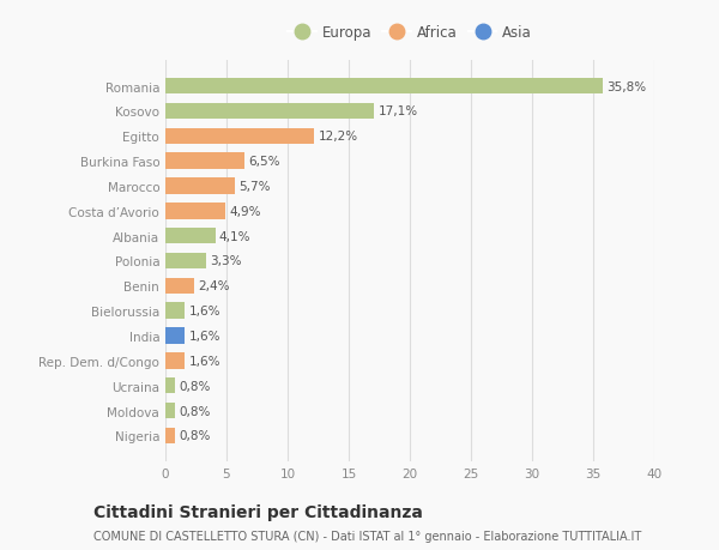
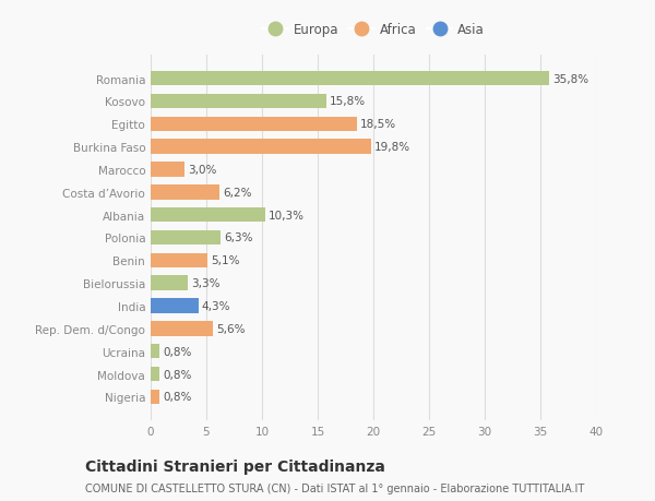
Kosovo: 17,1% -> 15,8%
Egitto: 12,2% -> 18,5%
Burkina Faso: 6,5% -> 19,8%
Marocco: 5,7% -> 3,0%
Costa d’Avorio: 4,9% -> 6,2%
Albania: 4,1% -> 10,3%
Polonia: 3,3% -> 6,3%
Benin: 2,4% -> 5,1%
Bielorussia: 1,6% -> 3,3%
India: 1,6% -> 4,3%
Rep. Dem. d/Congo: 1,6% -> 5,6%
